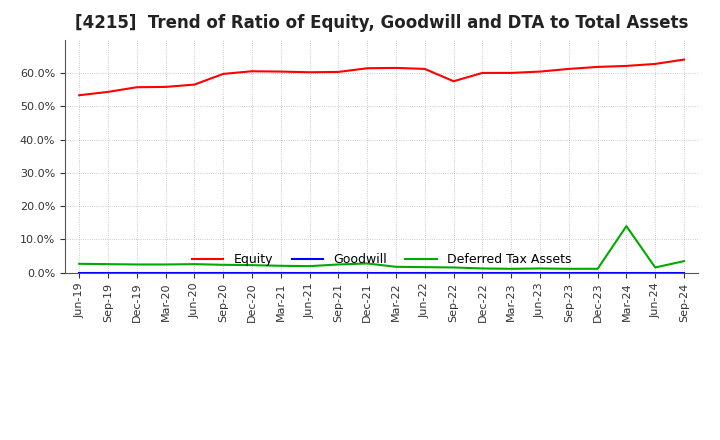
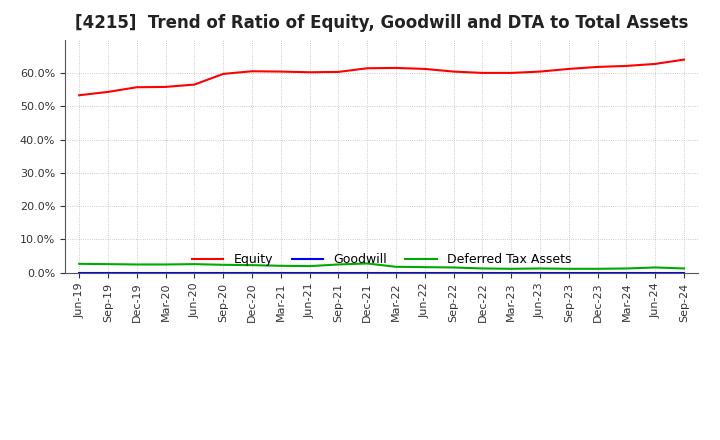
Equity/Sep-22: 57.5% -> 60.4%
Deferred Tax Assets/Mar-24: 14.0% -> 1.3%
Deferred Tax Assets/Sep-24: 3.5% -> 1.3%
